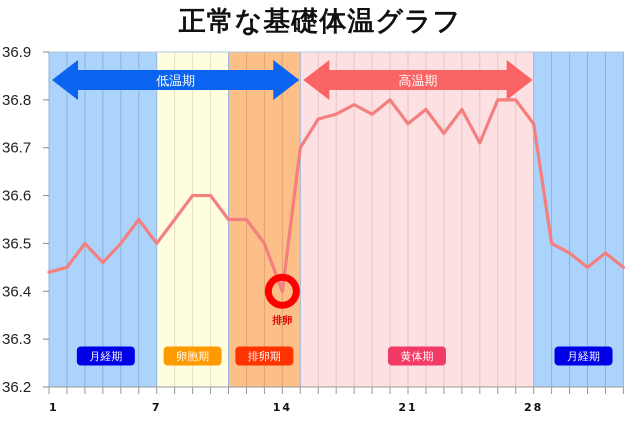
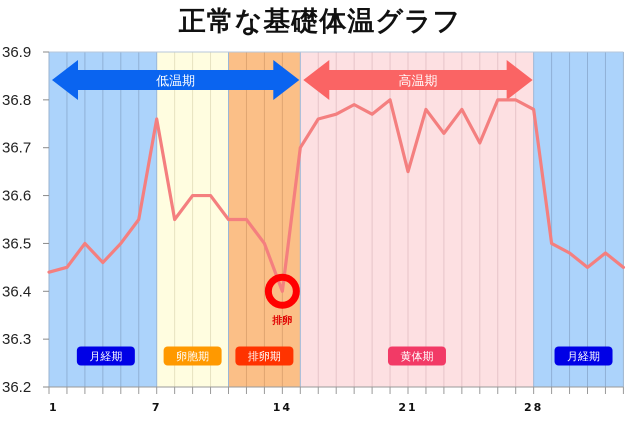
7: 36.50 -> 36.76
21: 36.75 -> 36.65
28: 36.75 -> 36.78
